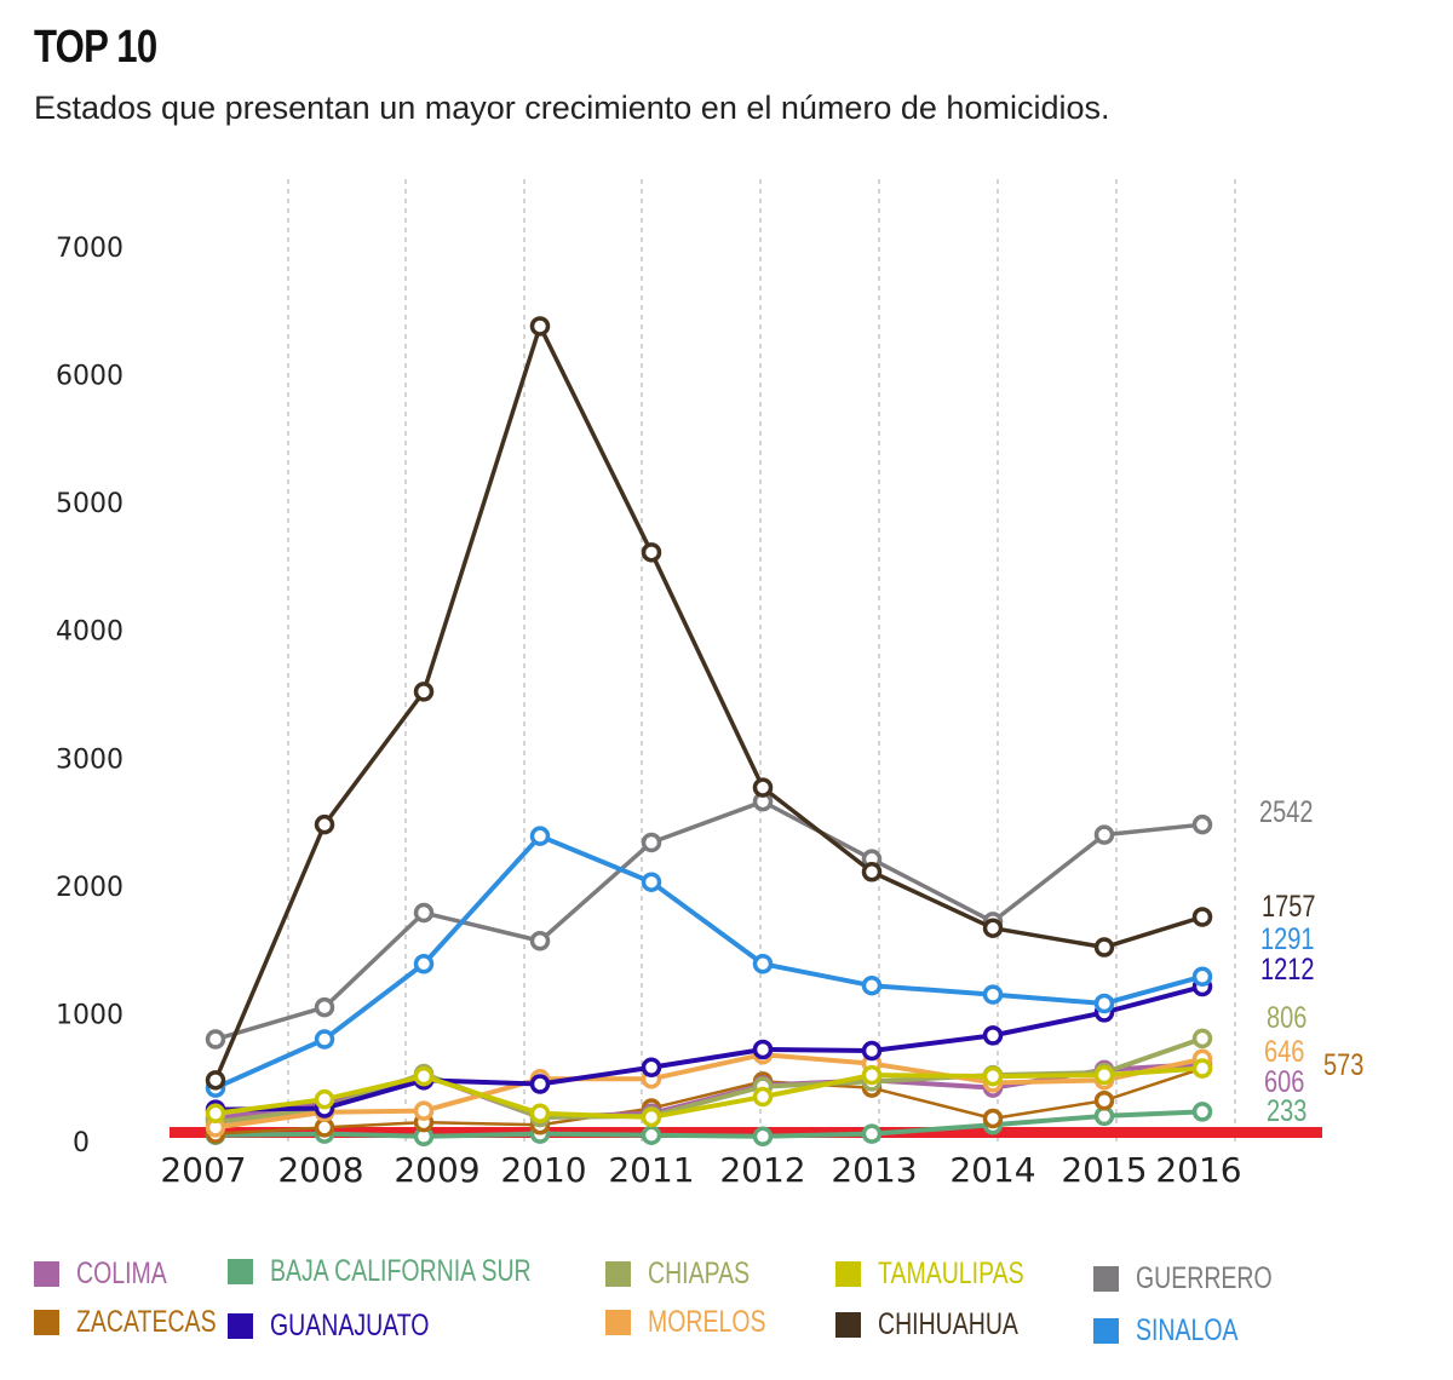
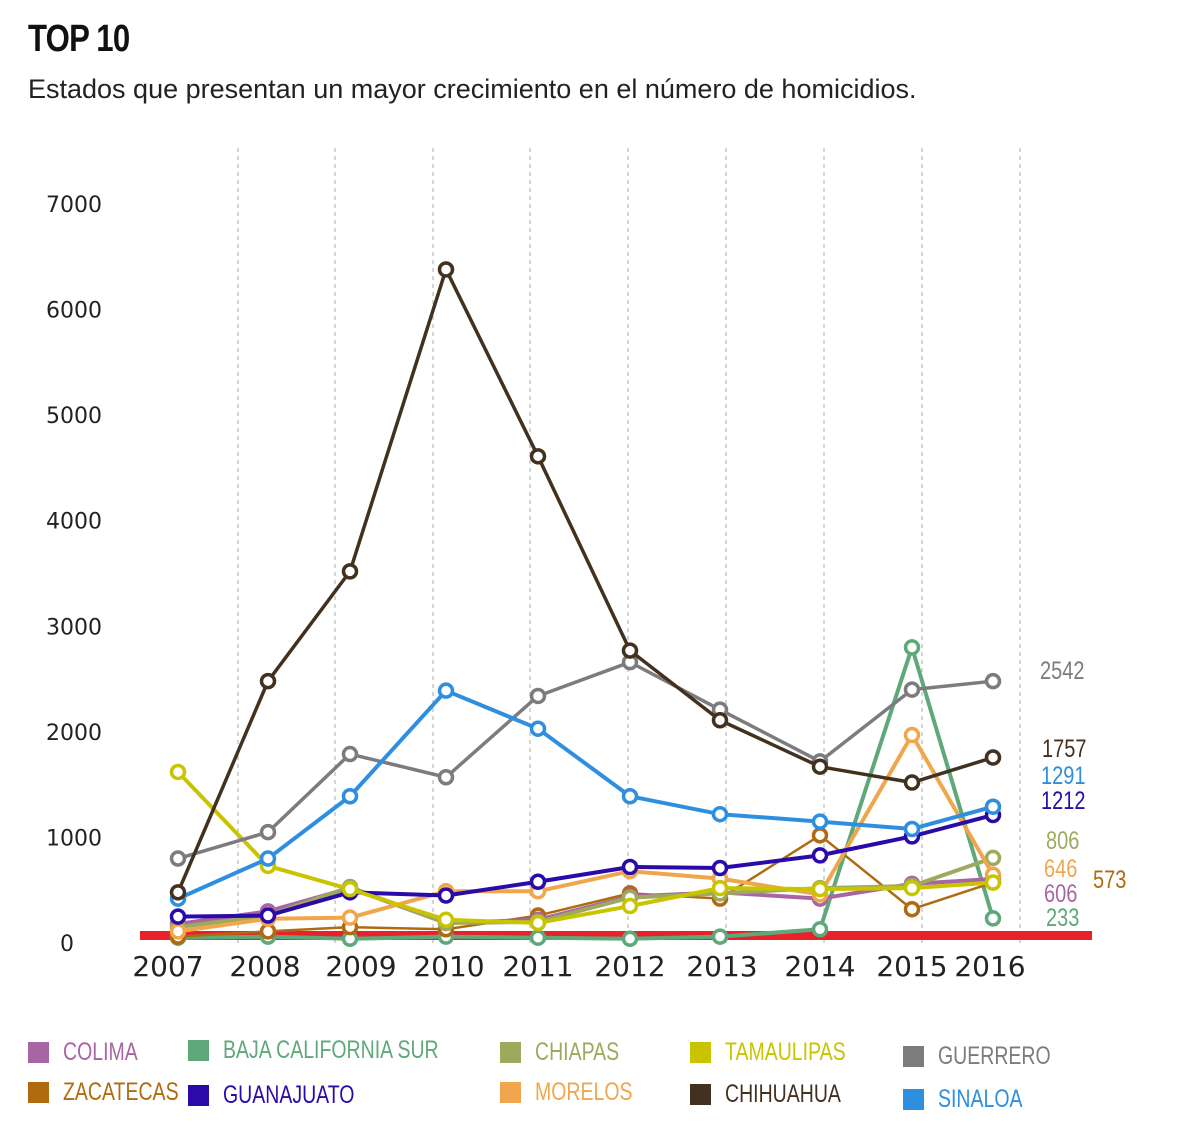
TAMAULIPAS/2007: 220 -> 1620
TAMAULIPAS/2008: 330 -> 730
ZACATECAS/2014: 180 -> 1020
BAJA CALIFORNIA SUR/2015: 200 -> 2800
MORELOS/2015: 480 -> 1970
